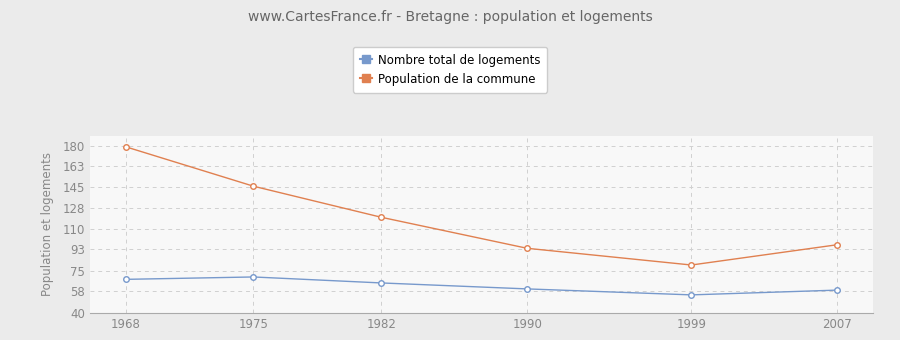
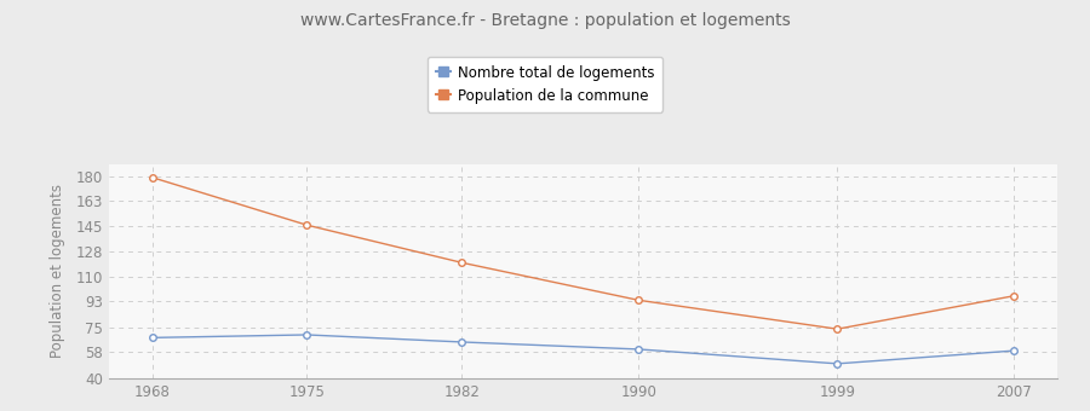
Nombre total de logements/1999: 55 -> 50
Population de la commune/1999: 80 -> 74
